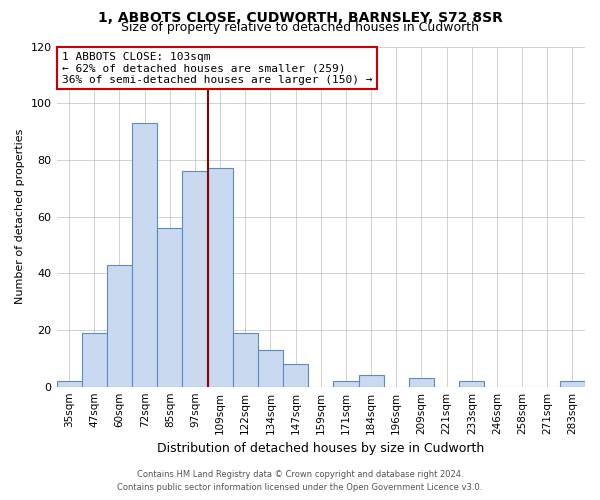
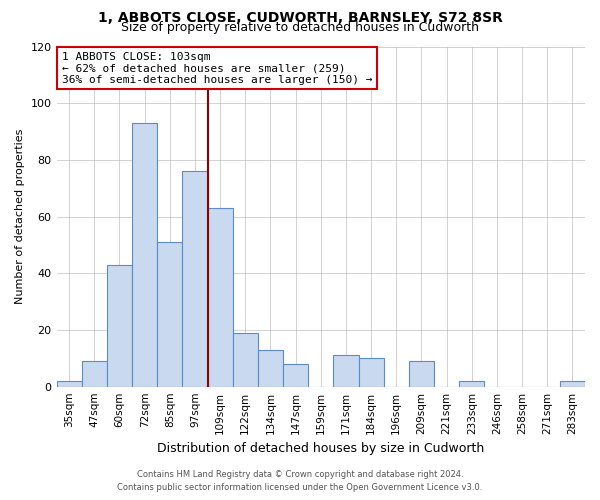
47sqm: 19 -> 9
85sqm: 56 -> 51
109sqm: 77 -> 63
171sqm: 2 -> 11
184sqm: 4 -> 10
209sqm: 3 -> 9
